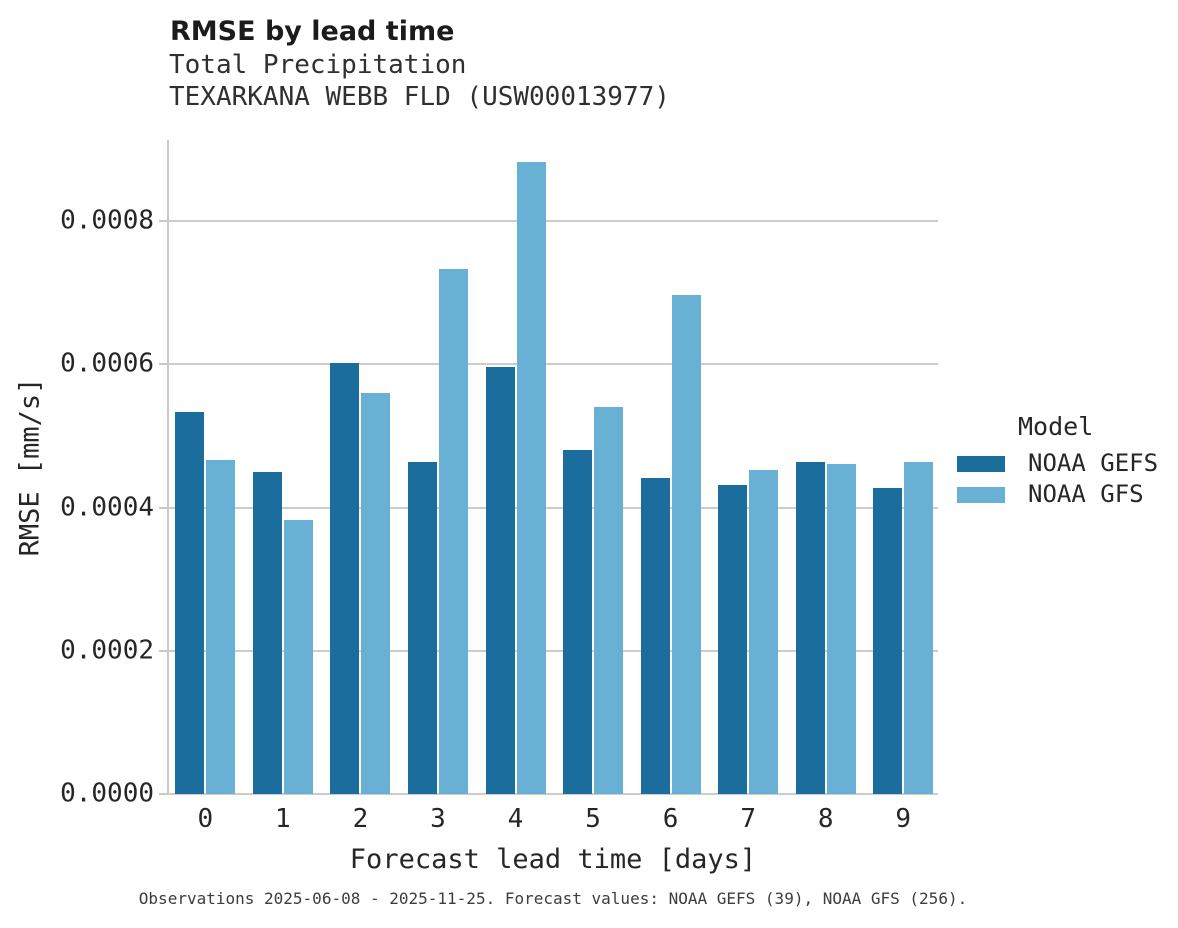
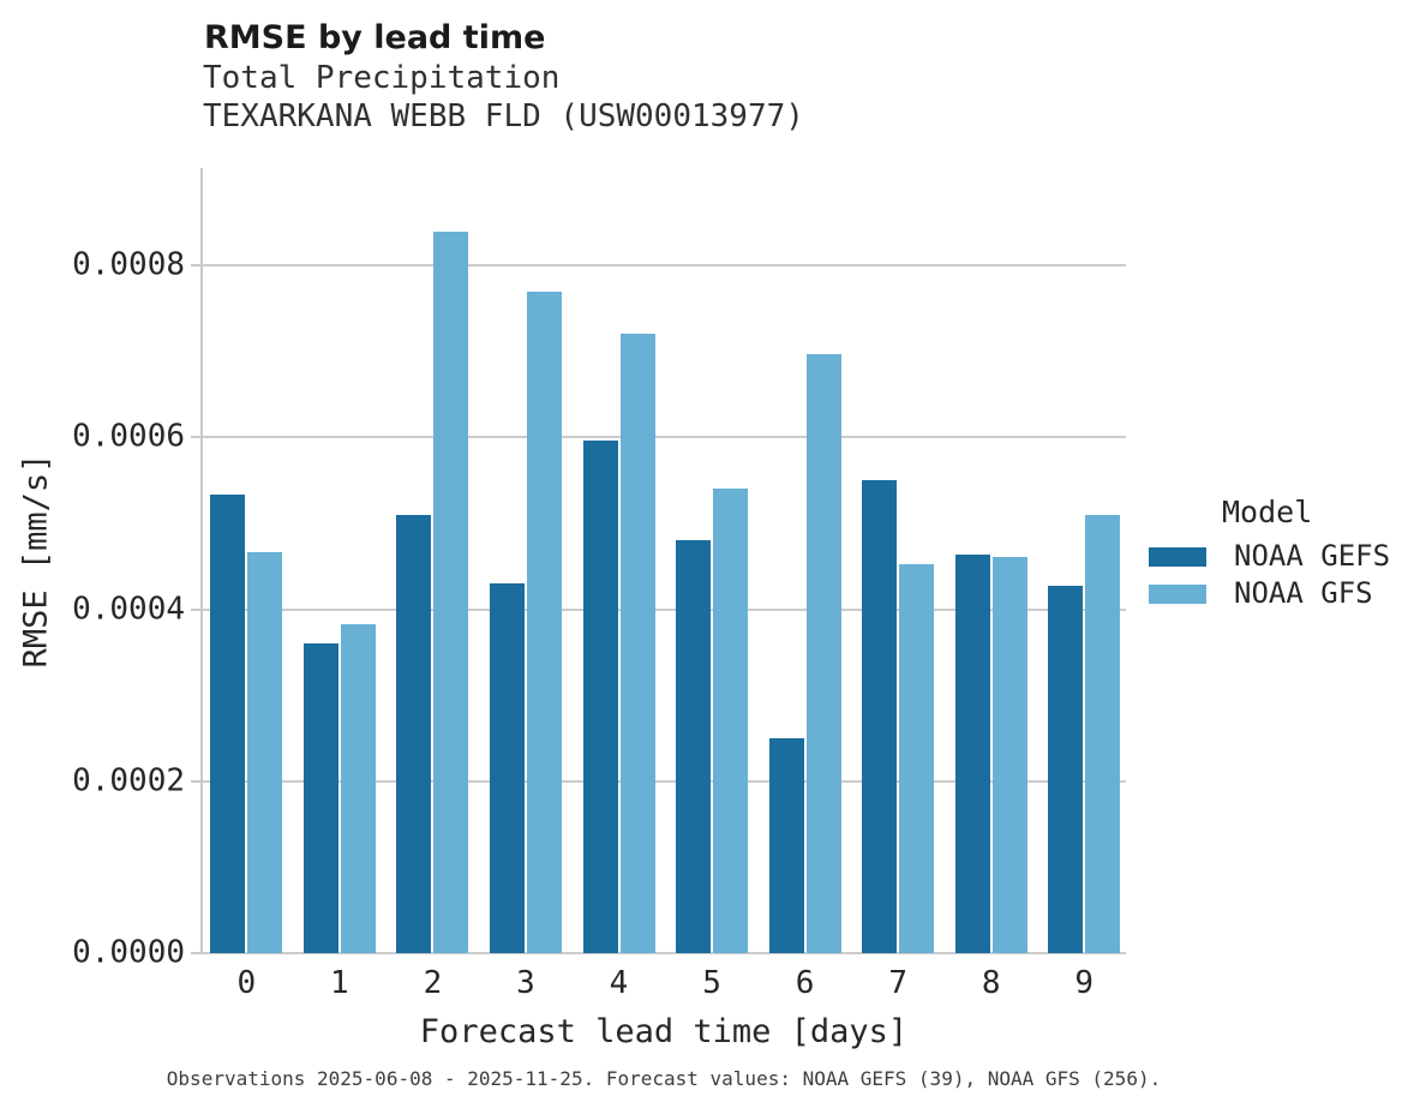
NOAA GEFS/1: 0.00045 -> 0.00036
NOAA GEFS/2: 0.00060 -> 0.00051
NOAA GFS/2: 0.00056 -> 0.00084
NOAA GEFS/3: 0.00046 -> 0.00043
NOAA GFS/3: 0.00073 -> 0.00077
NOAA GFS/4: 0.00088 -> 0.00072
NOAA GEFS/6: 0.00044 -> 0.00025
NOAA GEFS/7: 0.00043 -> 0.00055
NOAA GFS/9: 0.00046 -> 0.00051
